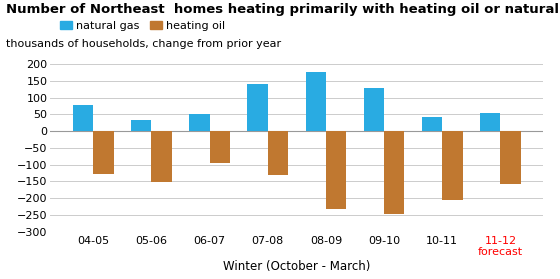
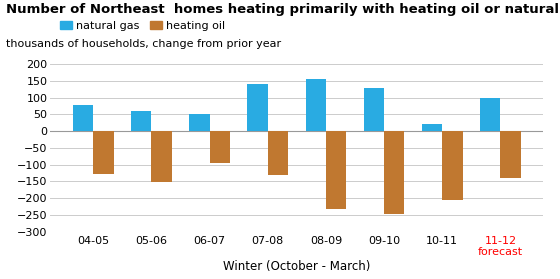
natural gas/05-06: 32 -> 60
natural gas/08-09: 178 -> 155
natural gas/10-11: 42 -> 20
natural gas/11-12 forecast: 53 -> 100
heating oil/11-12 forecast: -158 -> -140
